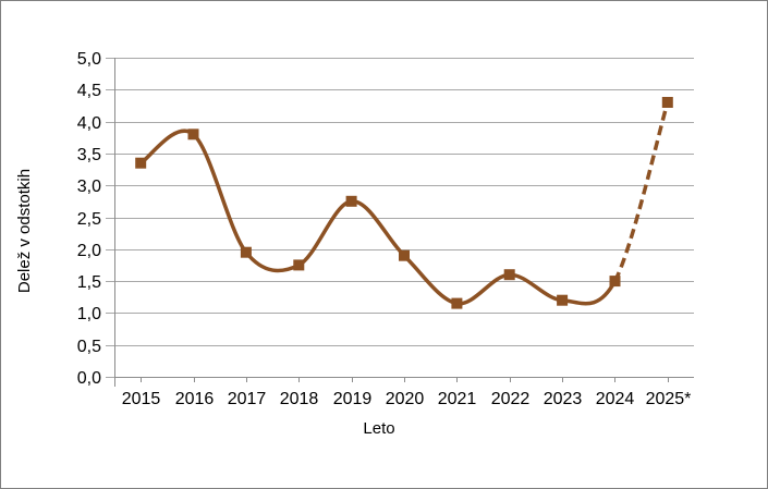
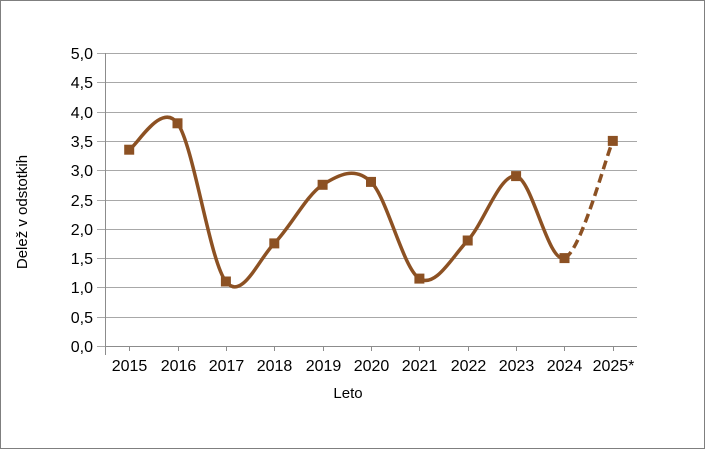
2017: 1,9 -> 1,1
2020: 1,9 -> 2,8
2022: 1,6 -> 1,8
2023: 1,2 -> 2,9
2025*: 4,3 -> 3,5
